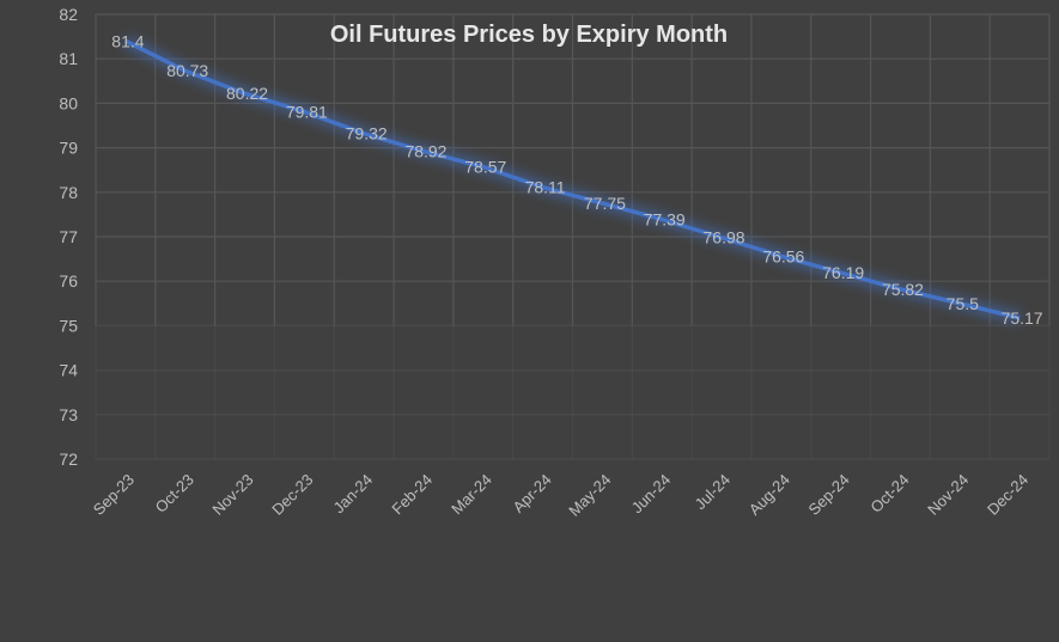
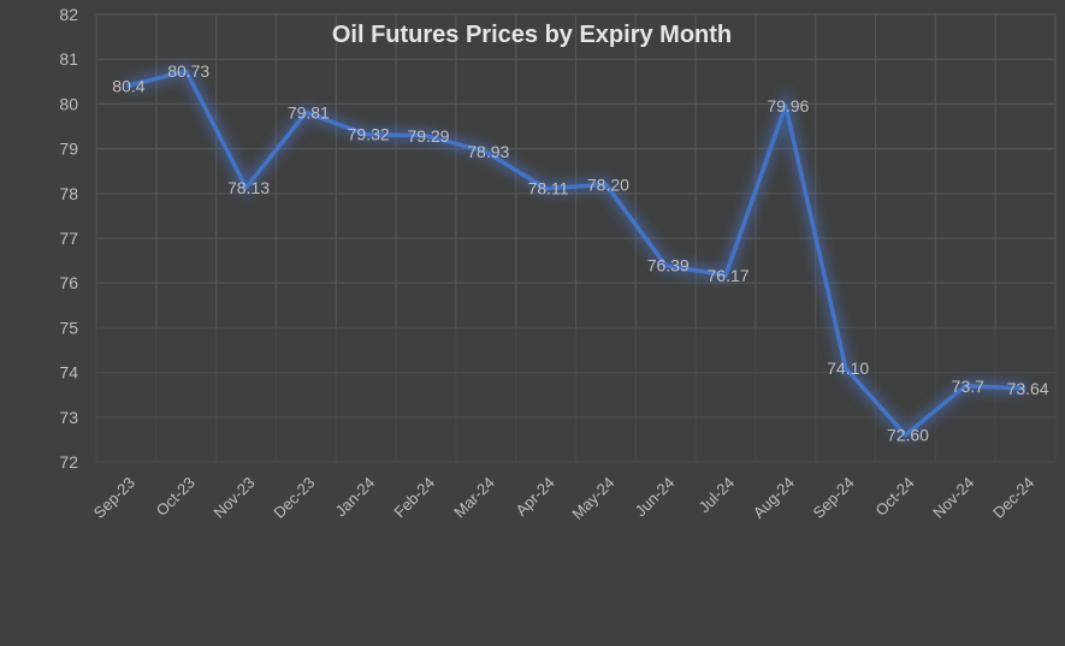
Sep-23: 81.4 -> 80.4
Nov-23: 80.22 -> 78.13
Feb-24: 78.92 -> 79.29
Mar-24: 78.57 -> 78.93
May-24: 77.75 -> 78.20
Jun-24: 77.39 -> 76.39
Jul-24: 76.98 -> 76.17
Aug-24: 76.56 -> 79.96
Sep-24: 76.19 -> 74.10
Oct-24: 75.82 -> 72.60
Nov-24: 75.5 -> 73.7
Dec-24: 75.17 -> 73.64
